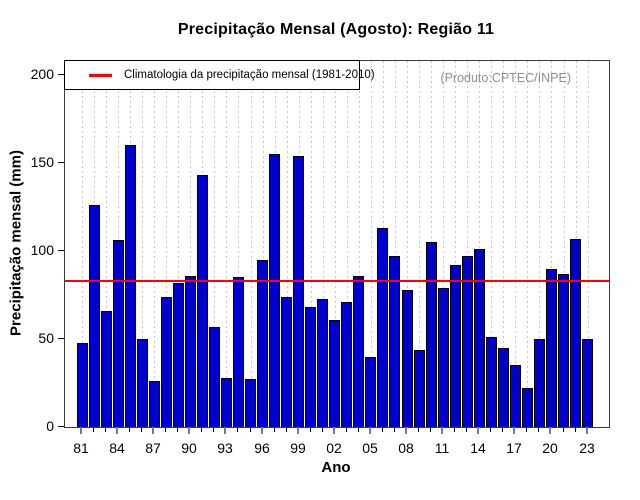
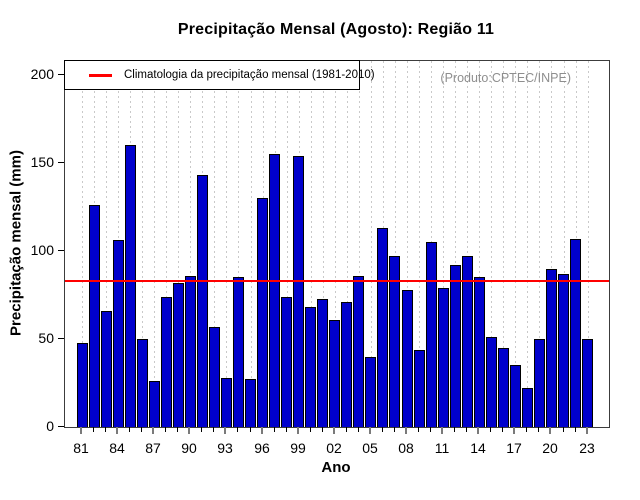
96: 95 -> 130
14: 101 -> 85
